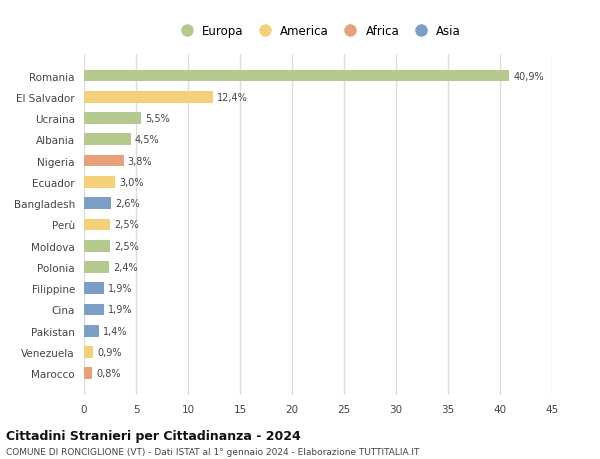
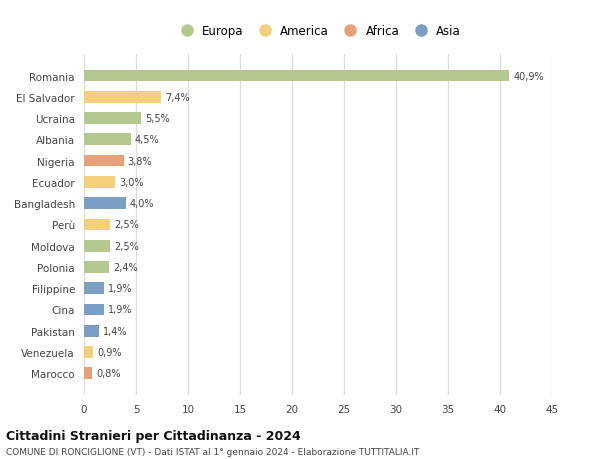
El Salvador: 12,4% -> 7,4%
Bangladesh: 2,6% -> 4,0%
